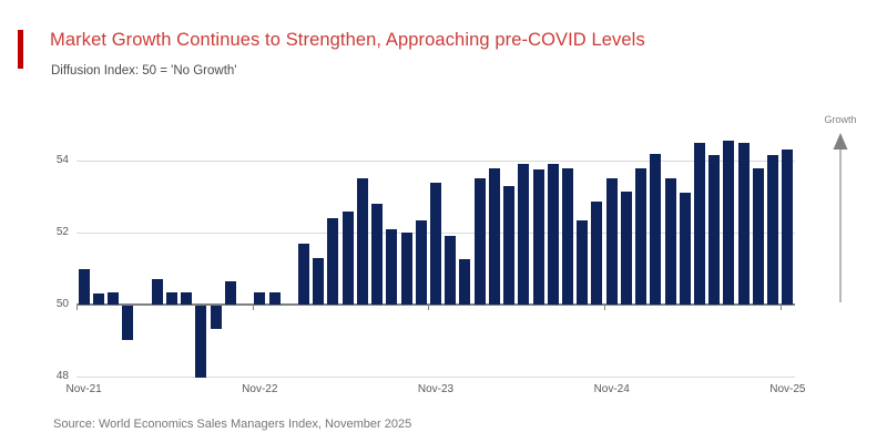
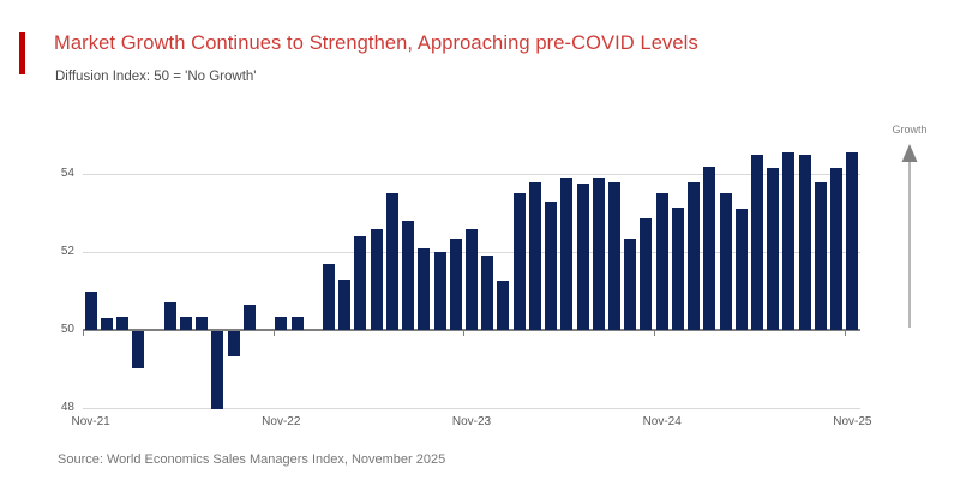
Nov-23: 53.4 -> 52.6
Nov-25: 54.3 -> 54.5
